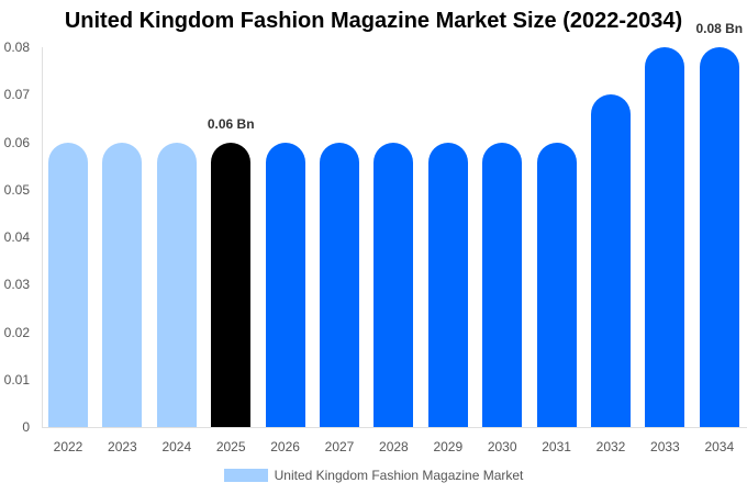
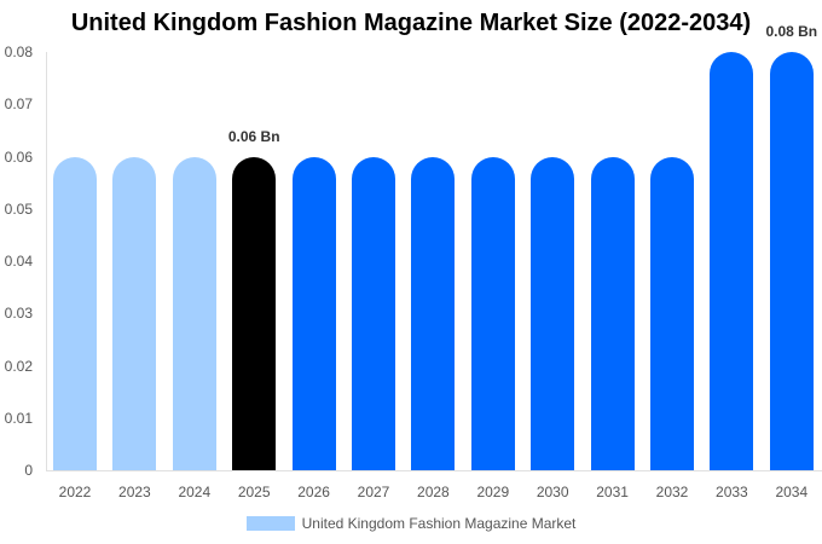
2032: 0.07 -> 0.06
